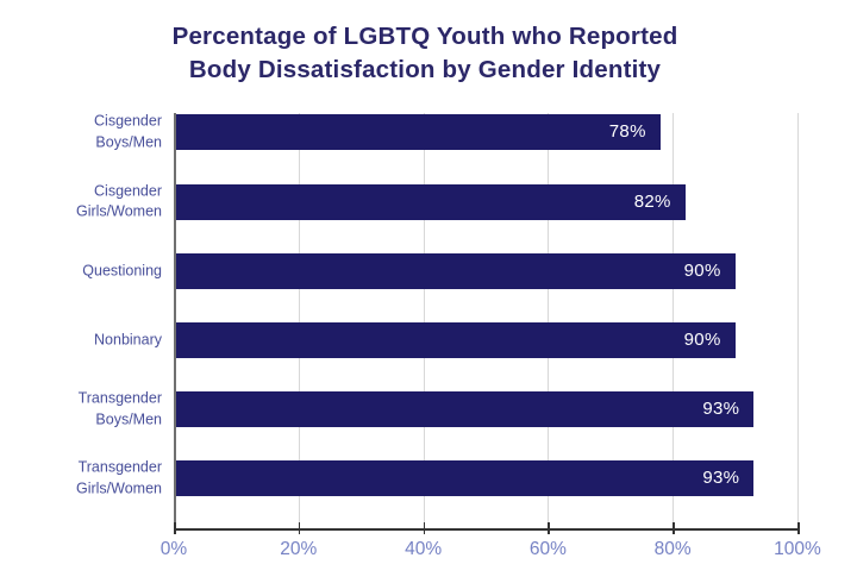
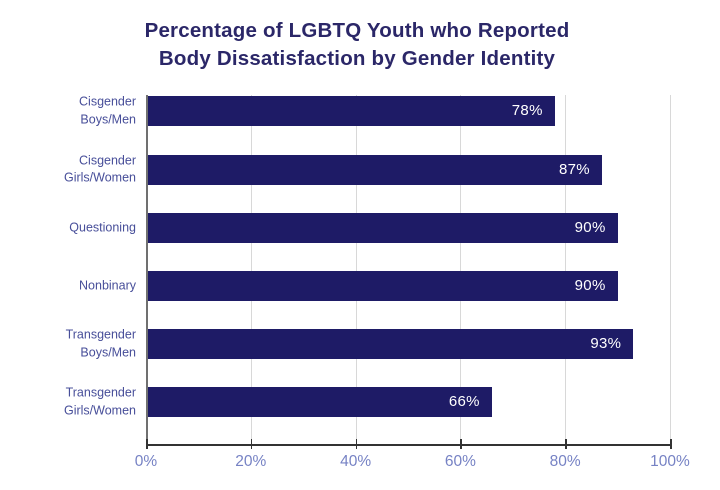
Cisgender Girls/Women: 82% -> 87%
Transgender Girls/Women: 93% -> 66%
